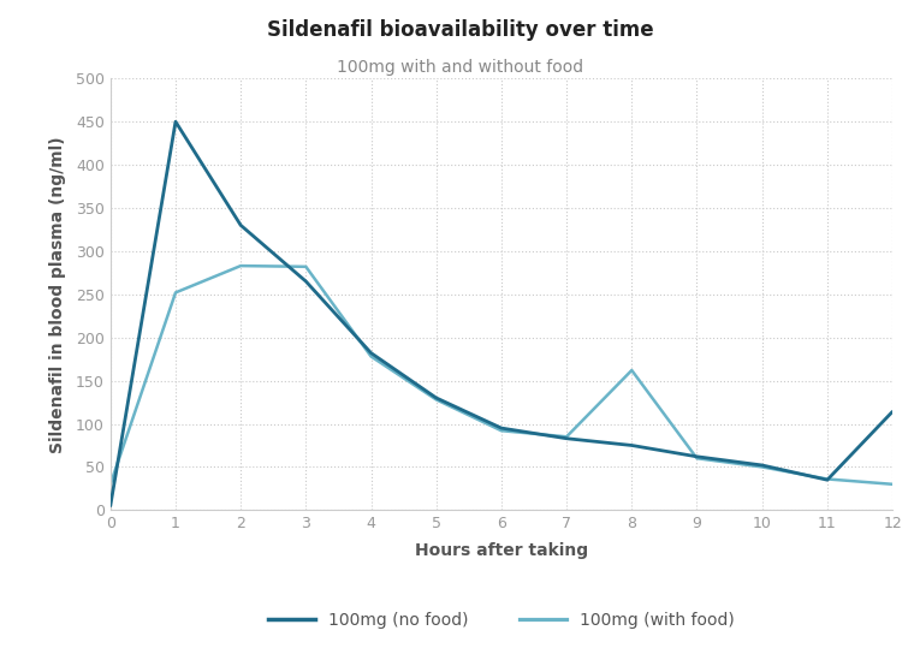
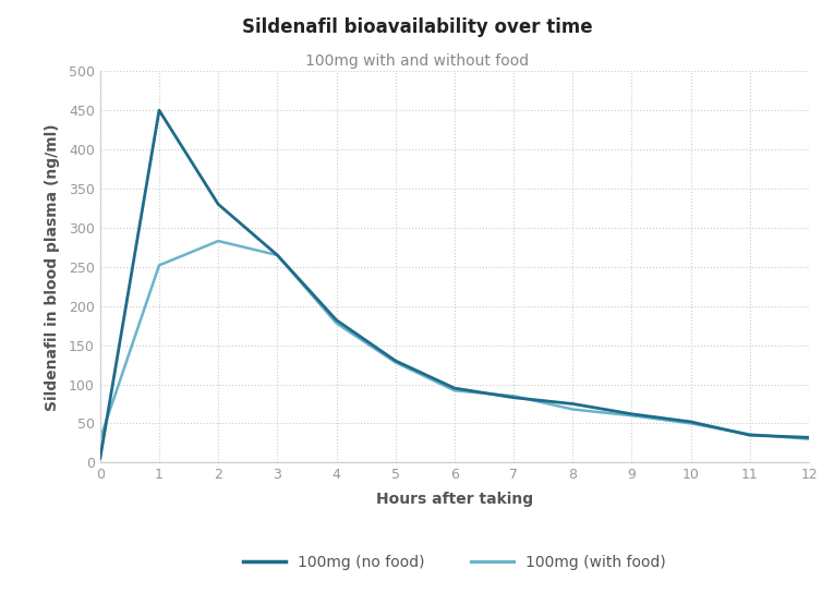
100mg (with food)/3: 282 -> 265
100mg (with food)/8: 162 -> 68
100mg (no food)/12: 114 -> 32
